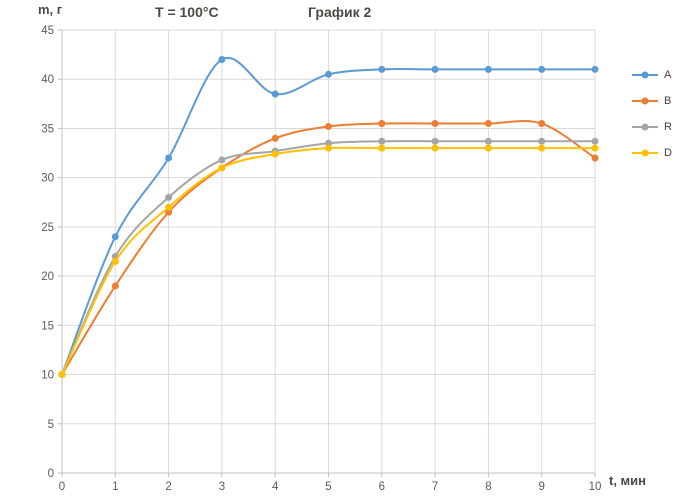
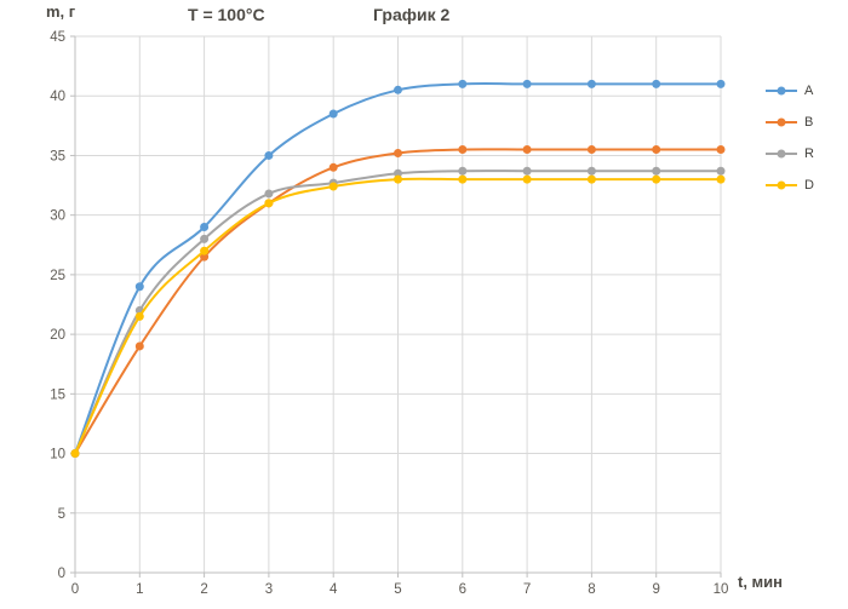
A/2: 32 -> 29
A/3: 42 -> 35
B/10: 32 -> 36
